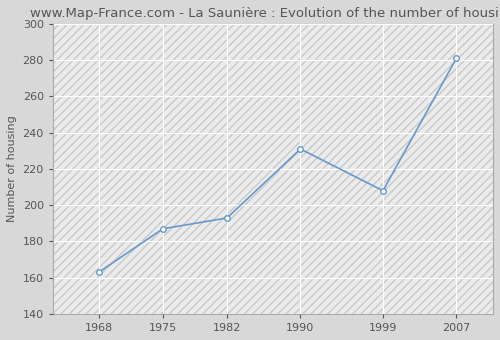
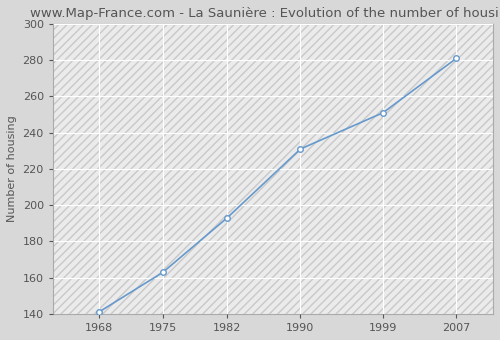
1968: 163 -> 141
1975: 187 -> 163
1999: 208 -> 251
